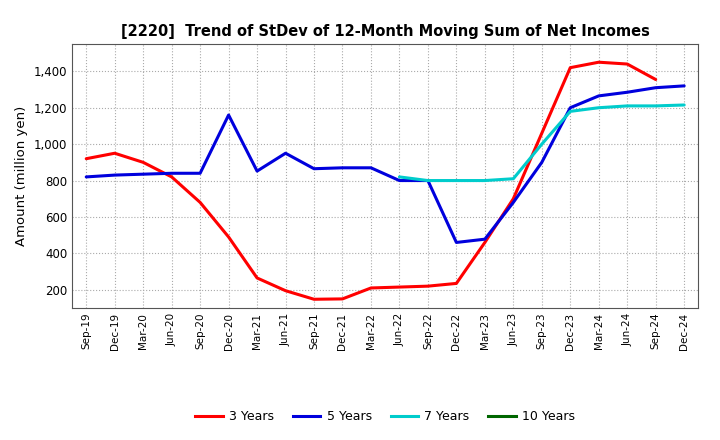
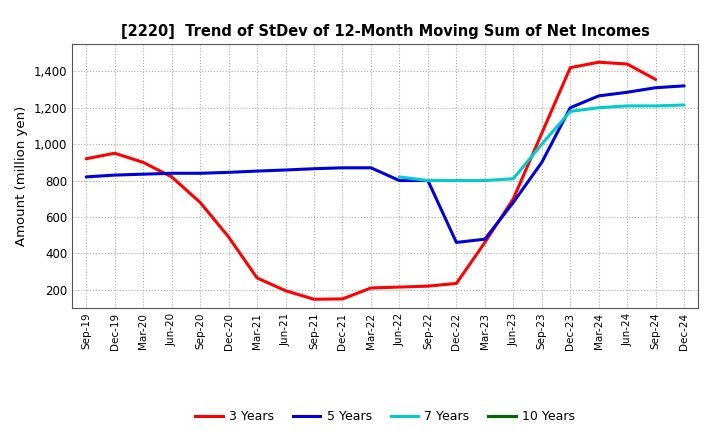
5 Years/Dec-20: 1,160 -> 840
5 Years/Jun-21: 950 -> 860
